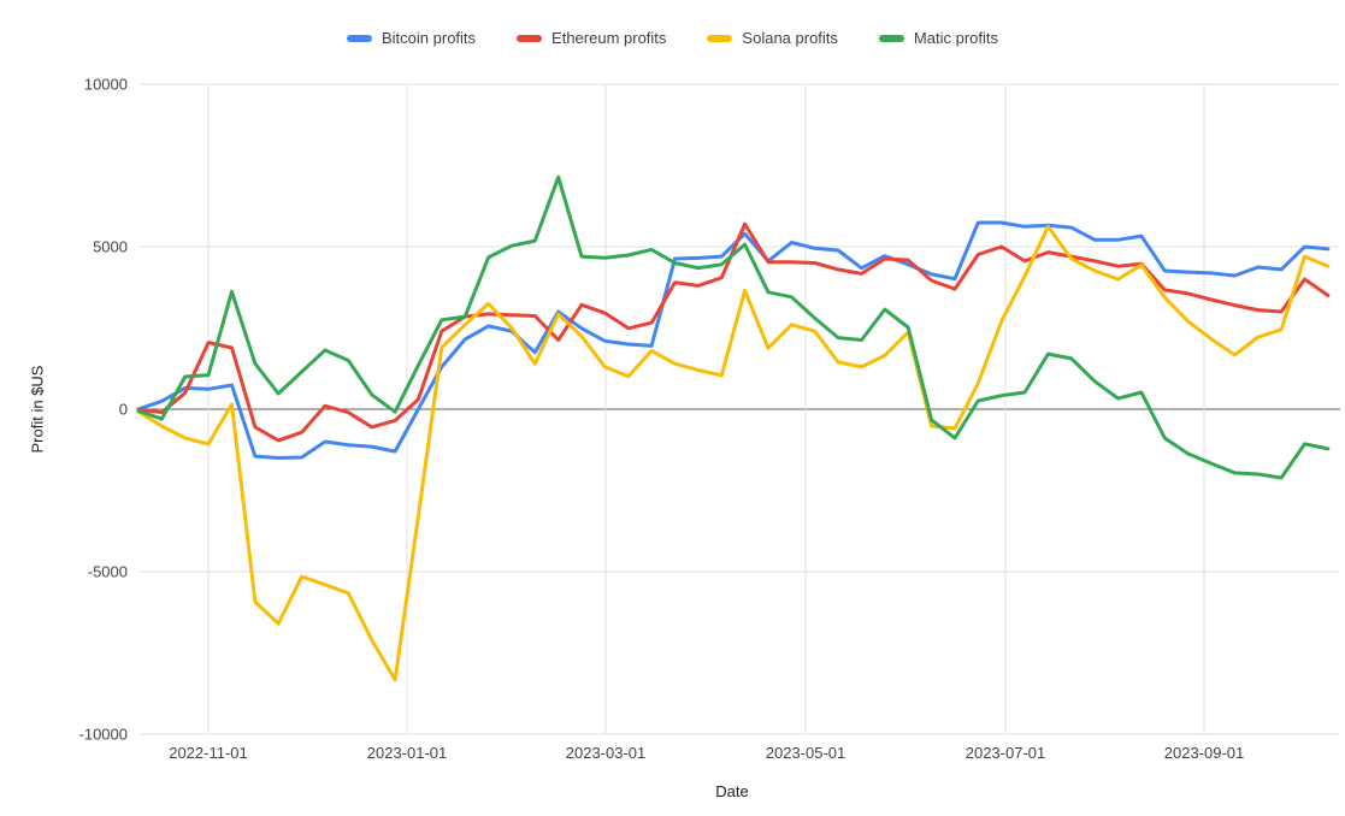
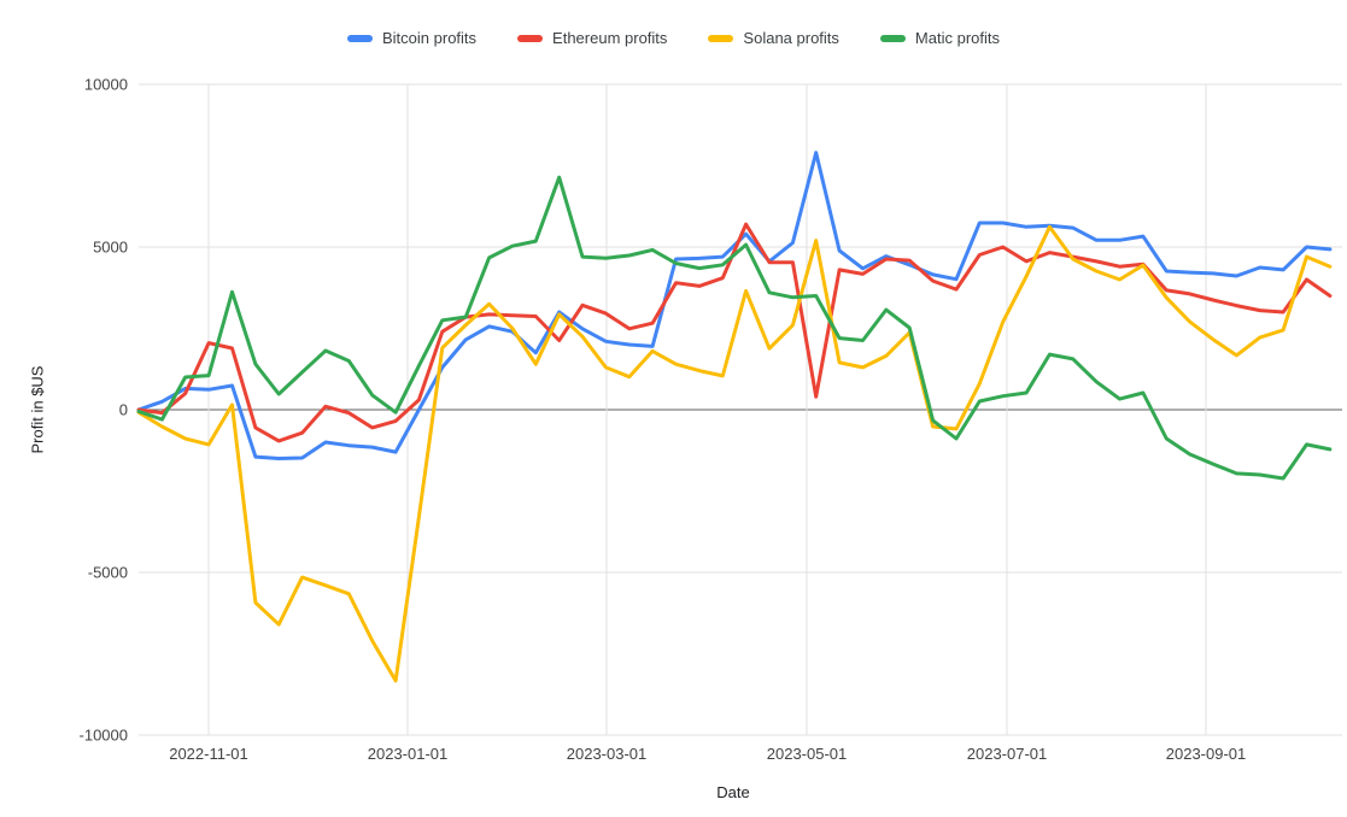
Bitcoin profits/2023-05-01: 5000 -> 7900
Ethereum profits/2023-05-01: 4500 -> 400
Solana profits/2023-05-01: 2400 -> 5200
Matic profits/2023-05-01: 2800 -> 3500
